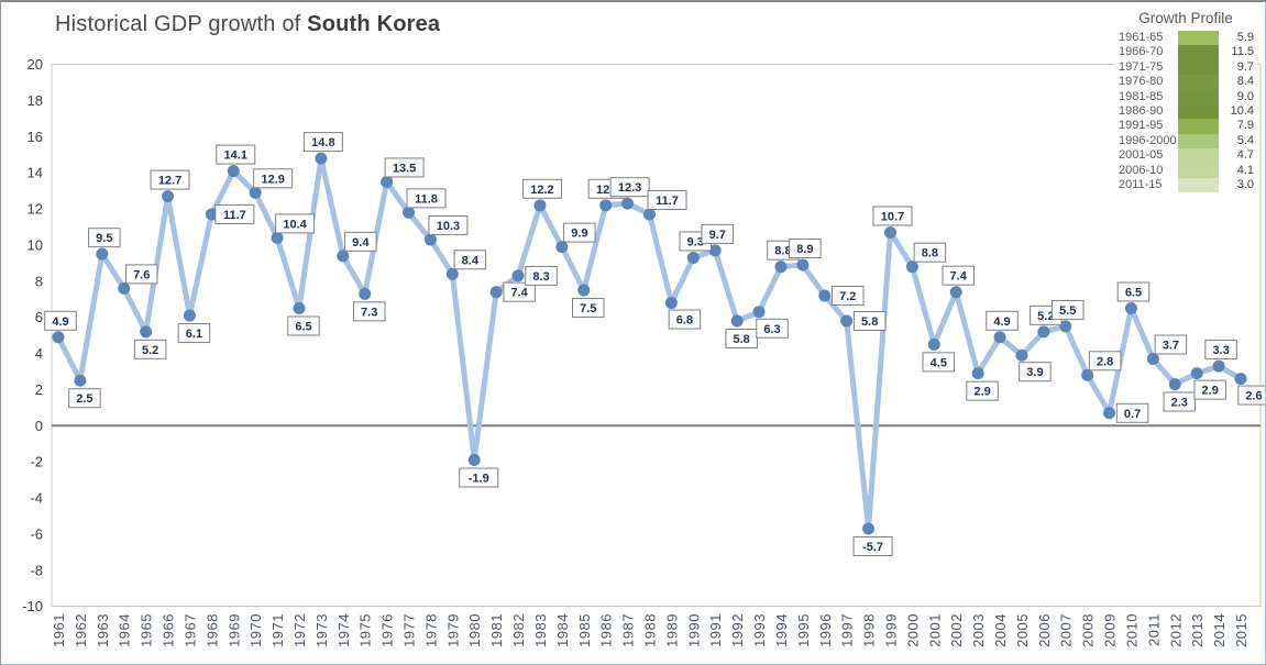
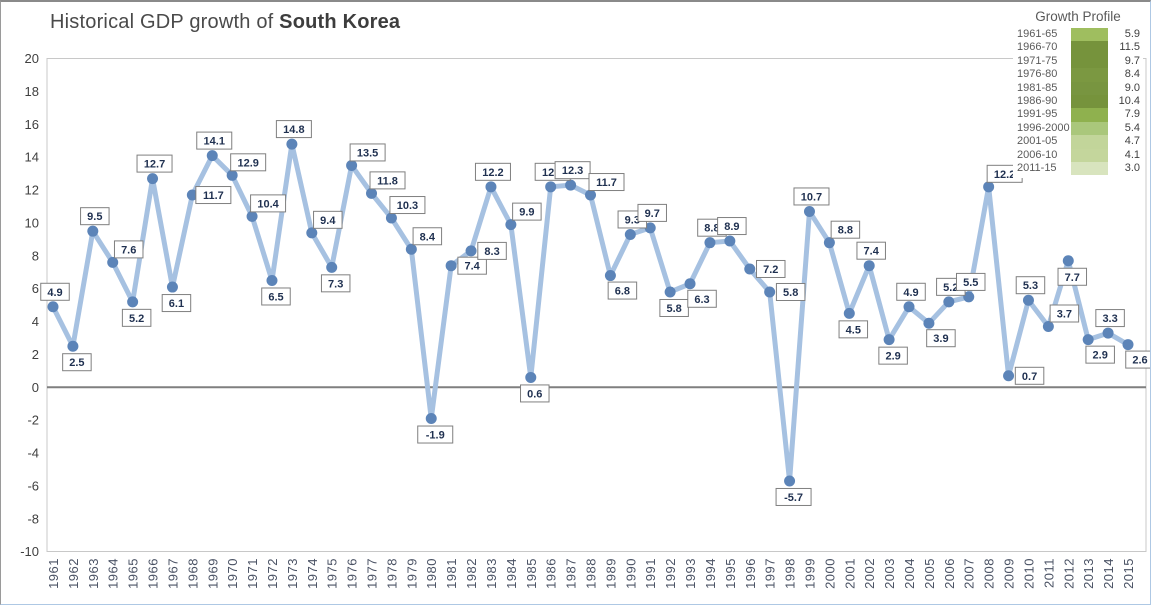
Historical GDP growth of South Korea/1985: 7.5 -> 0.6
Historical GDP growth of South Korea/2008: 2.8 -> 12.2
Historical GDP growth of South Korea/2010: 6.5 -> 5.3
Historical GDP growth of South Korea/2012: 2.3 -> 7.7
